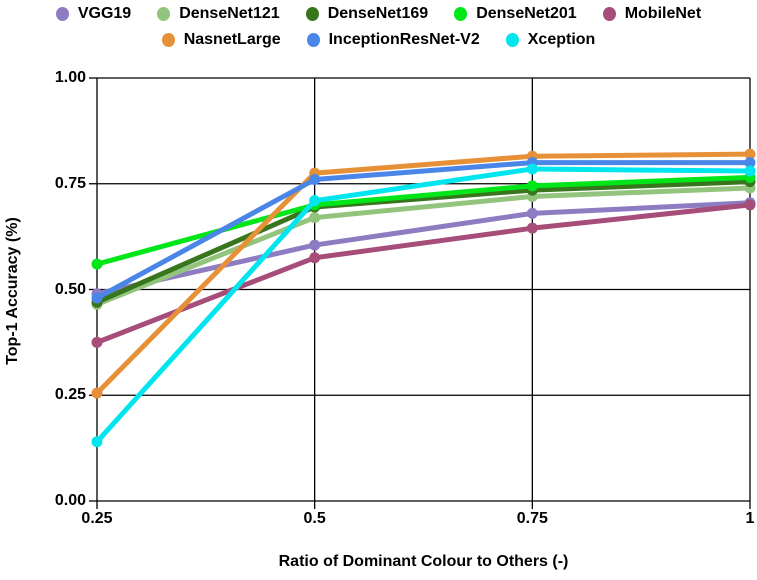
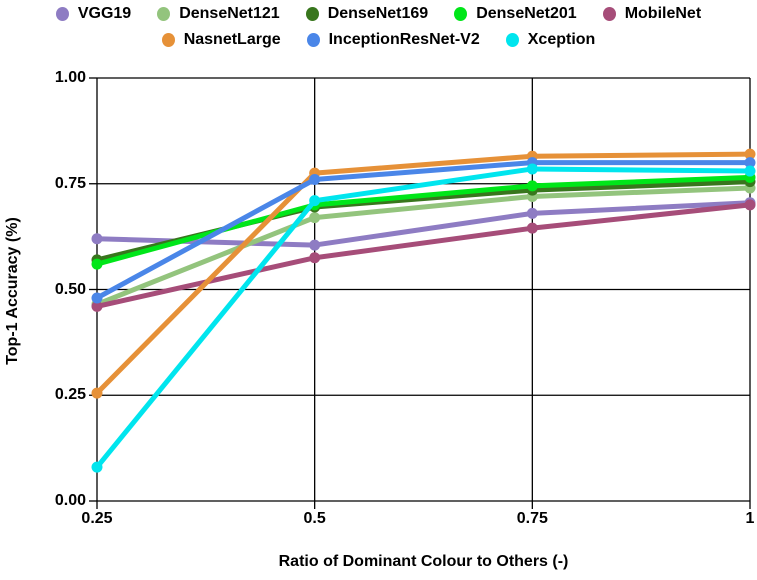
VGG19/0.25: 0.49 -> 0.62
DenseNet169/0.25: 0.47 -> 0.57
MobileNet/0.25: 0.38 -> 0.46
Xception/0.25: 0.14 -> 0.08
